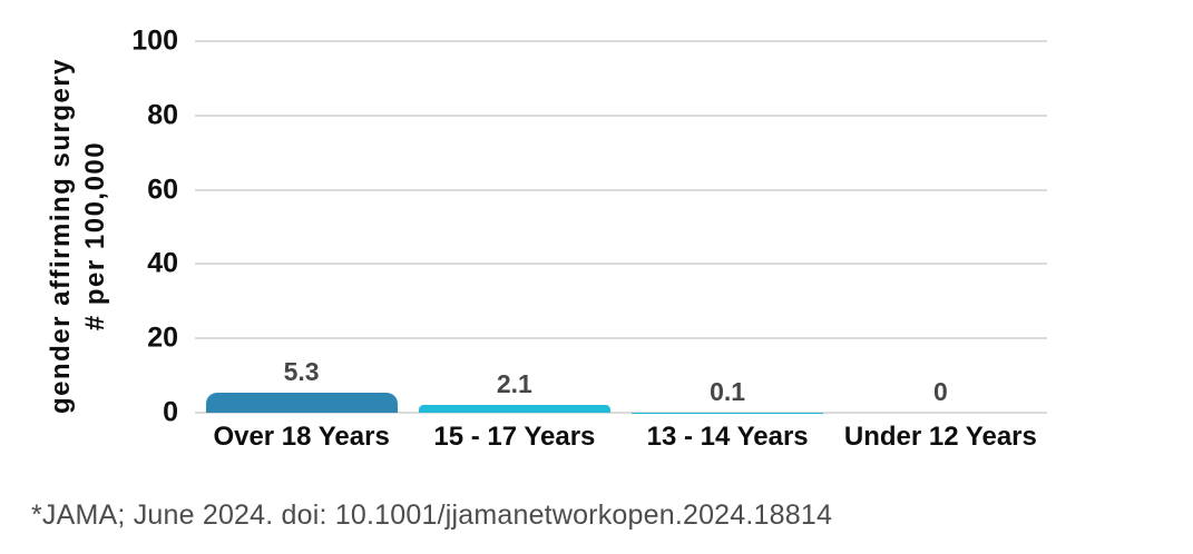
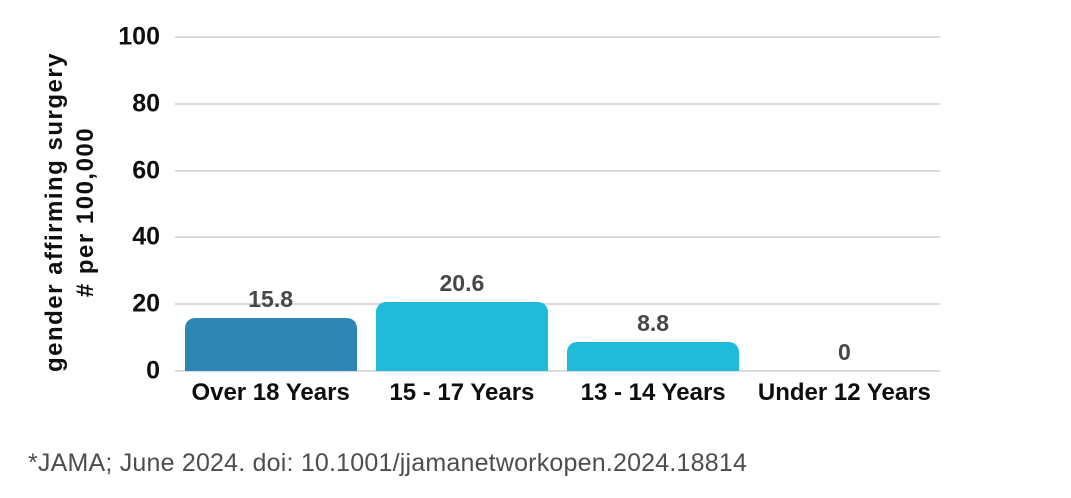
Over 18 Years: 5.3 -> 15.8
15 - 17 Years: 2.1 -> 20.6
13 - 14 Years: 0.1 -> 8.8
